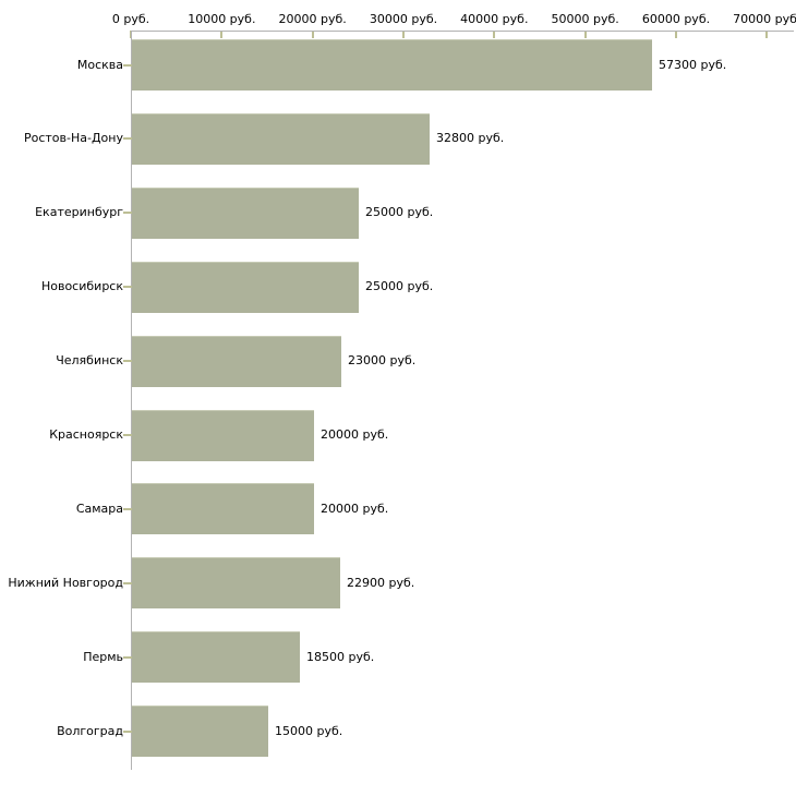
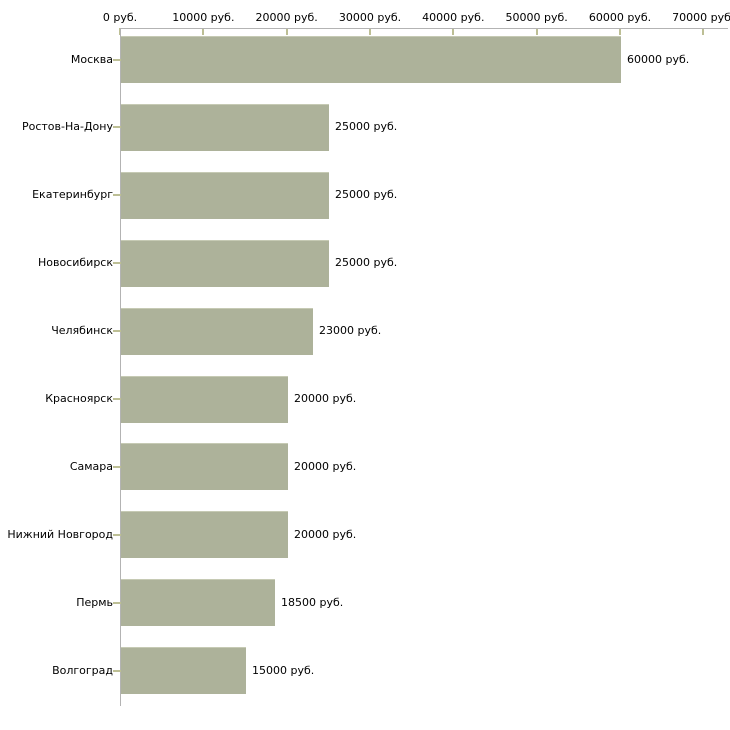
Москва: 57300 -> 60000
Ростов-На-Дону: 32800 -> 25000
Нижний Новгород: 22900 -> 20000
